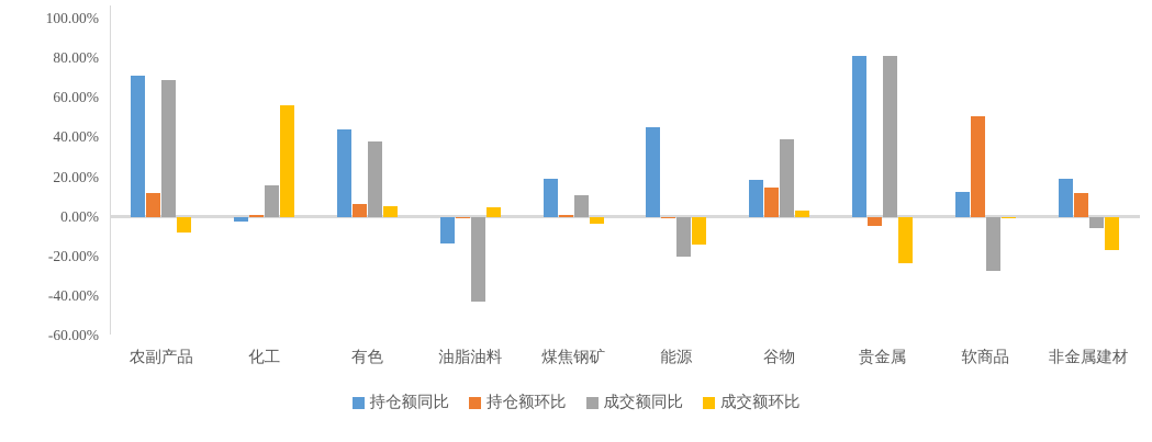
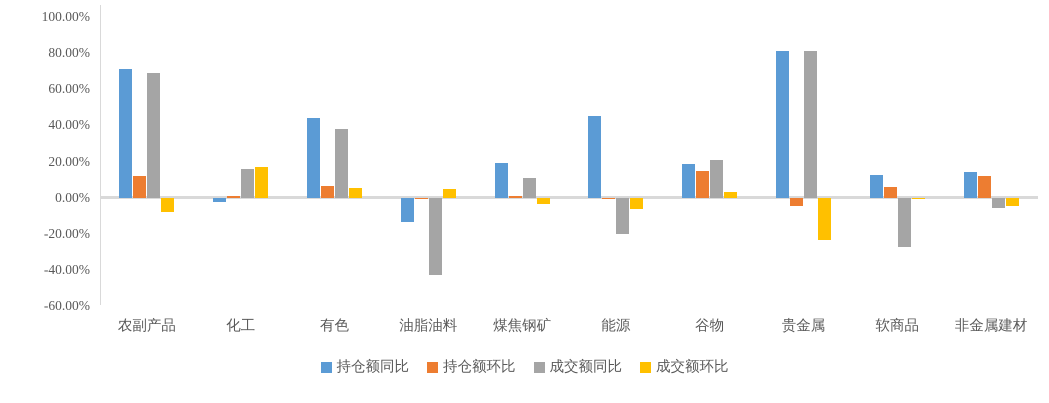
成交额环比/化工: 56% -> 17%
成交额环比/能源: -14% -> -6%
成交额同比/谷物: 39% -> 21%
持仓额环比/软商品: 51% -> 6%
持仓额同比/非金属建材: 19% -> 14%
成交额环比/非金属建材: -17% -> -4%
